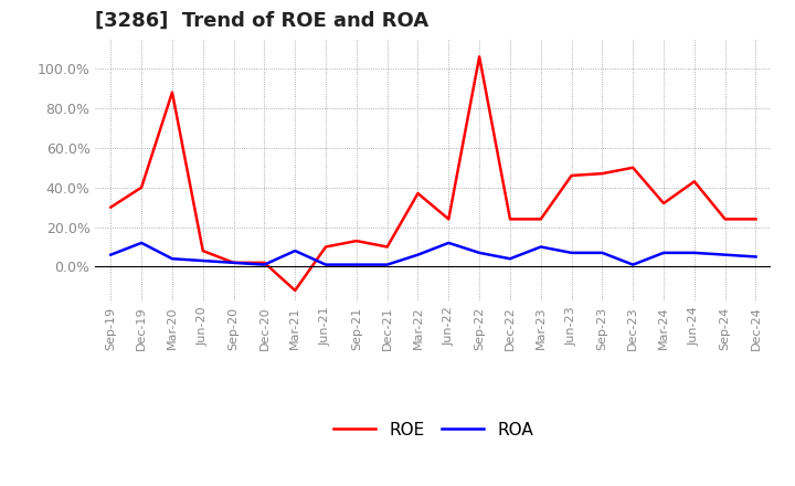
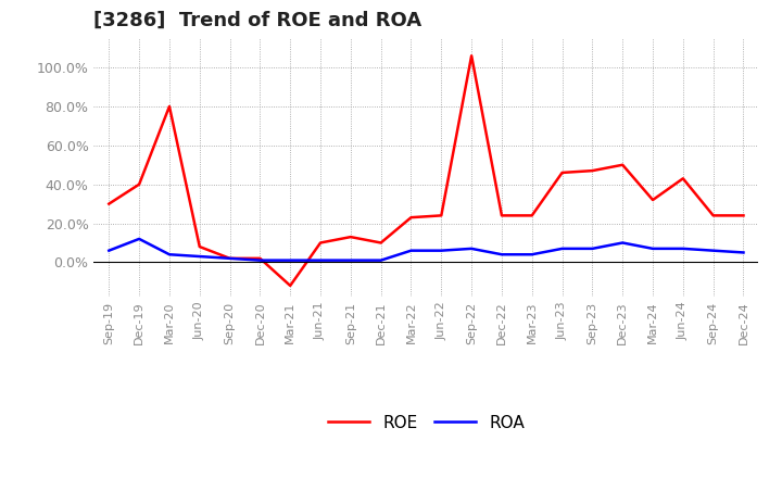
ROE/Mar-20: 88% -> 80%
ROA/Mar-21: 8% -> 1%
ROE/Mar-22: 37% -> 23%
ROA/Jun-22: 12% -> 6%
ROA/Mar-23: 10% -> 4%
ROA/Dec-23: 1% -> 10%
